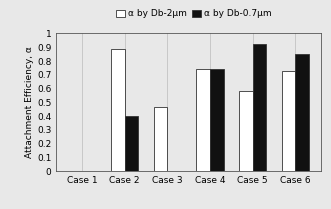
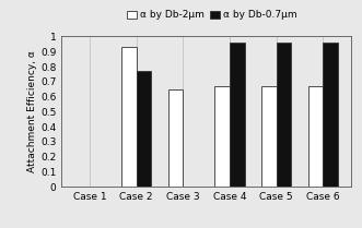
α by Db-2μm/Case 2: 0.89 -> 0.93
α by Db-0.7μm/Case 2: 0.40 -> 0.77
α by Db-2μm/Case 3: 0.47 -> 0.65
α by Db-2μm/Case 4: 0.74 -> 0.67
α by Db-0.7μm/Case 4: 0.74 -> 0.96
α by Db-2μm/Case 5: 0.58 -> 0.67
α by Db-0.7μm/Case 5: 0.92 -> 0.96
α by Db-2μm/Case 6: 0.73 -> 0.67
α by Db-0.7μm/Case 6: 0.85 -> 0.96
